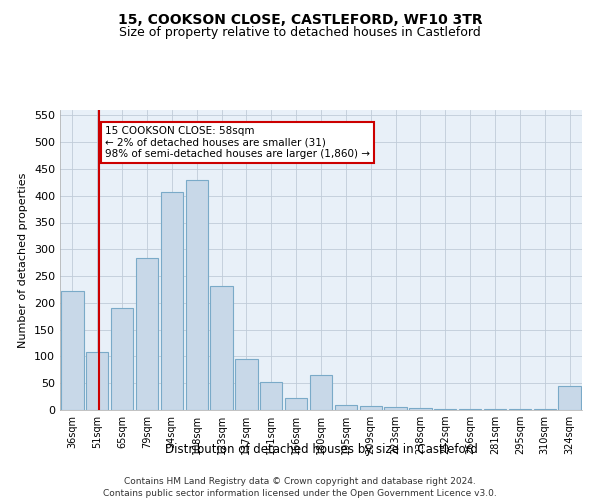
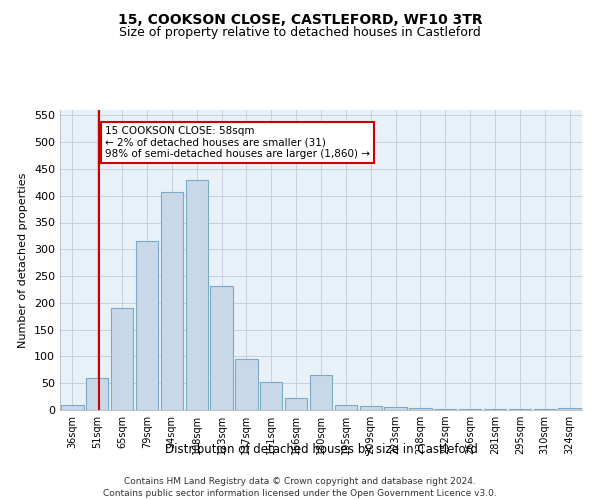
36sqm: 222 -> 10
51sqm: 108 -> 60
79sqm: 284 -> 315
324sqm: 44 -> 3
